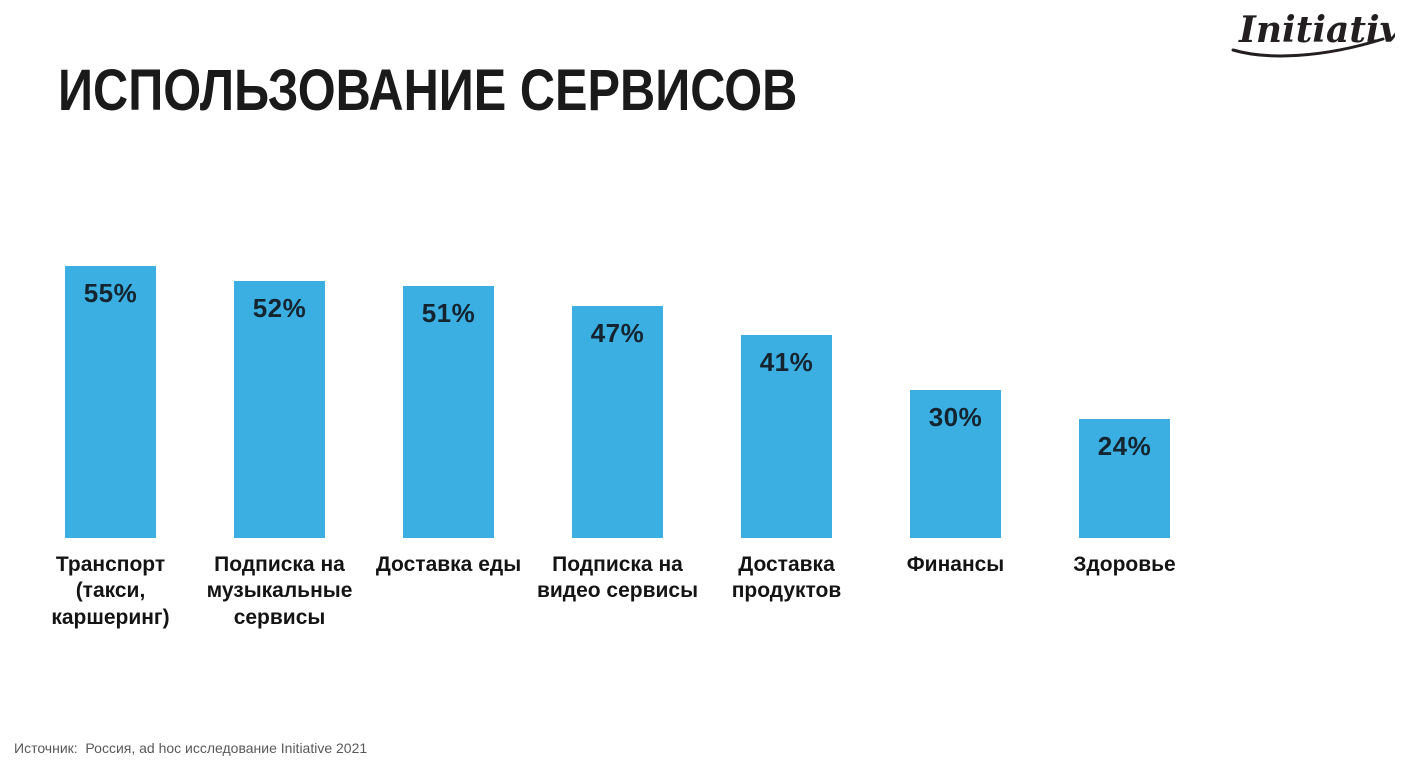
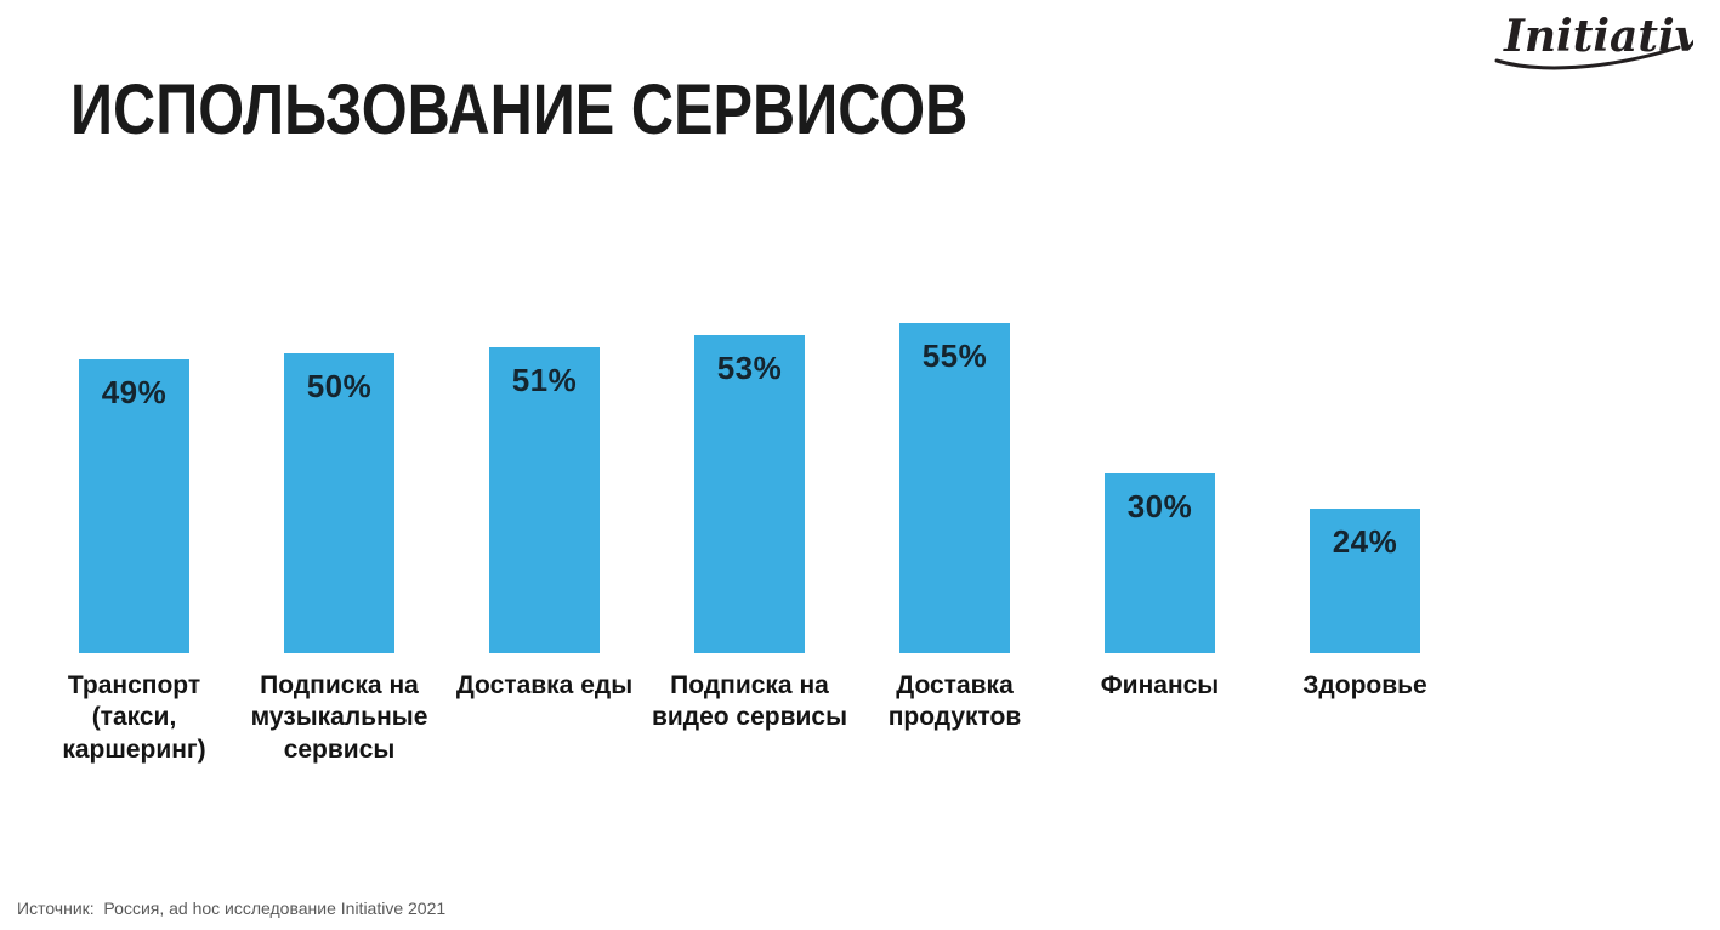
Транспорт (такси, каршеринг): 55% -> 49%
Подписка на музыкальные сервисы: 52% -> 50%
Подписка на видео сервисы: 47% -> 53%
Доставка продуктов: 41% -> 55%
